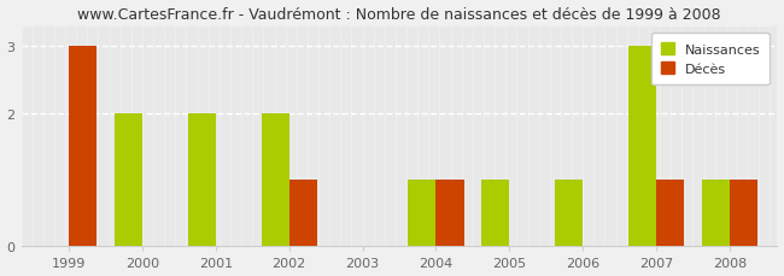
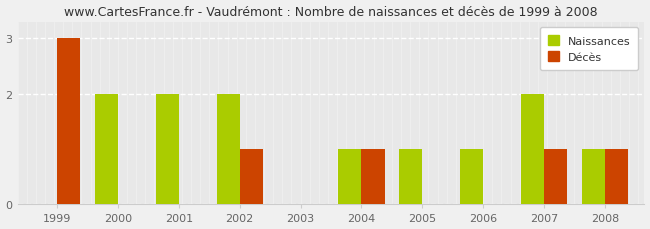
Naissances/2007: 3 -> 2
